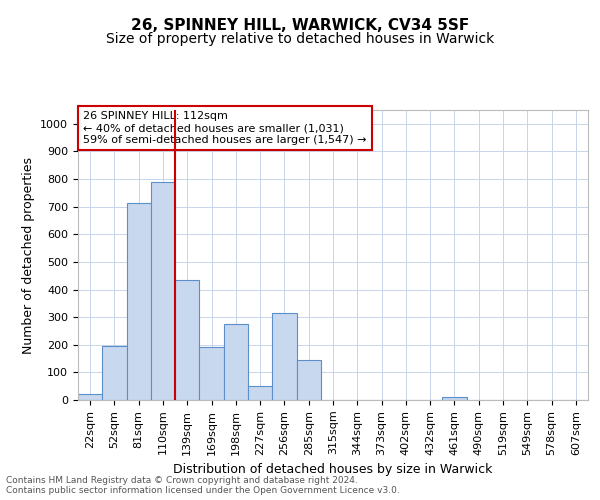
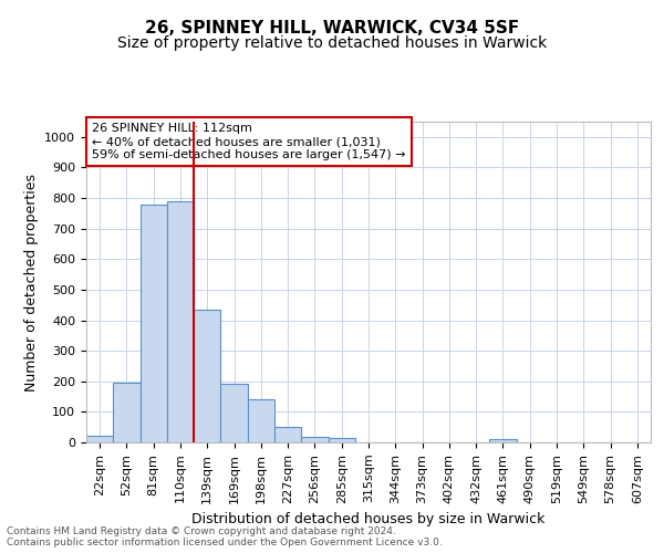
81sqm: 715 -> 780
198sqm: 275 -> 142
256sqm: 315 -> 18
285sqm: 145 -> 13
